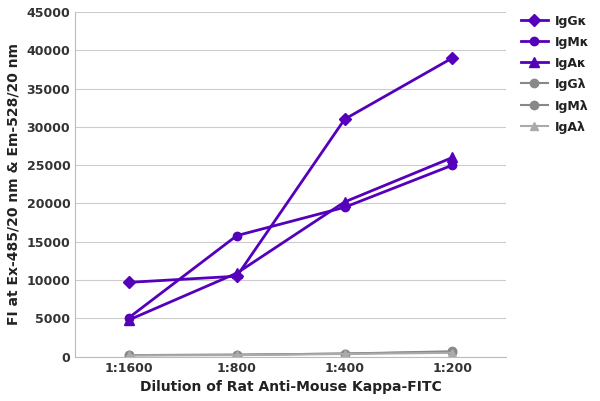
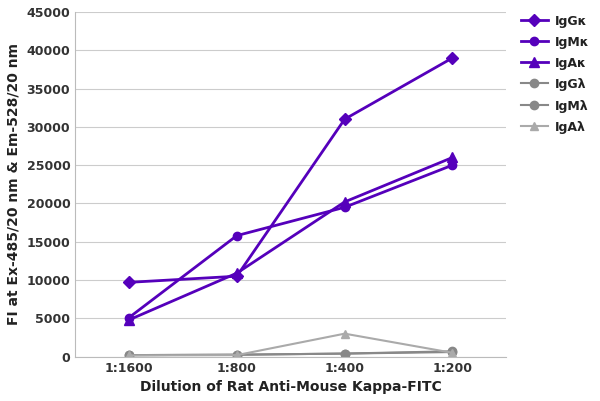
IgAλ/1:400: 400 -> 3000
